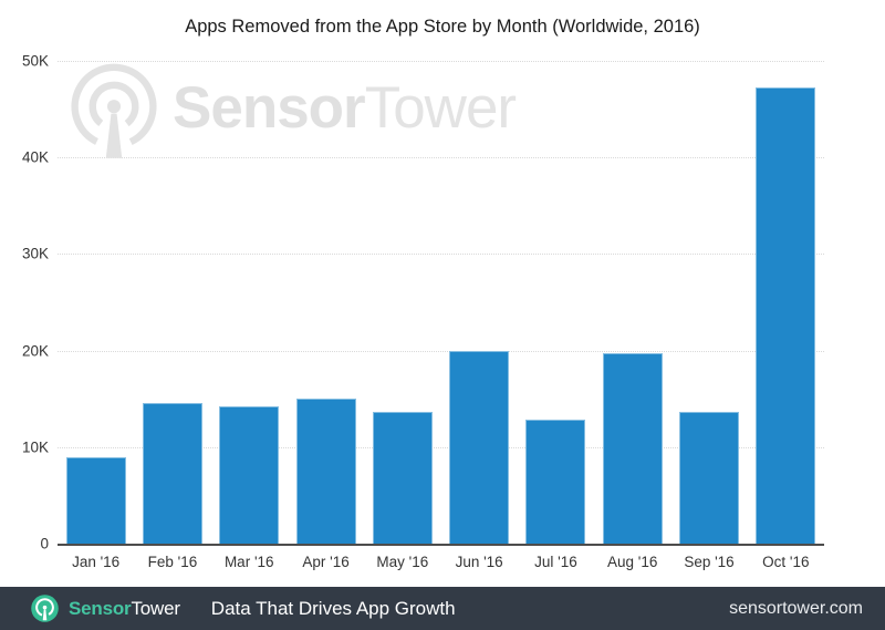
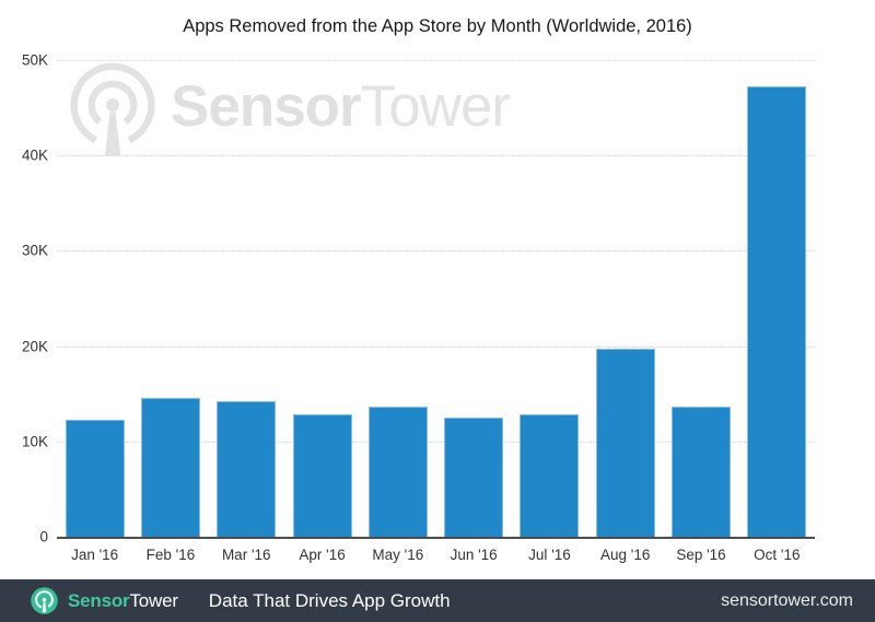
Jan '16: 9K -> 12K
Apr '16: 15K -> 13K
Jun '16: 20K -> 12K
